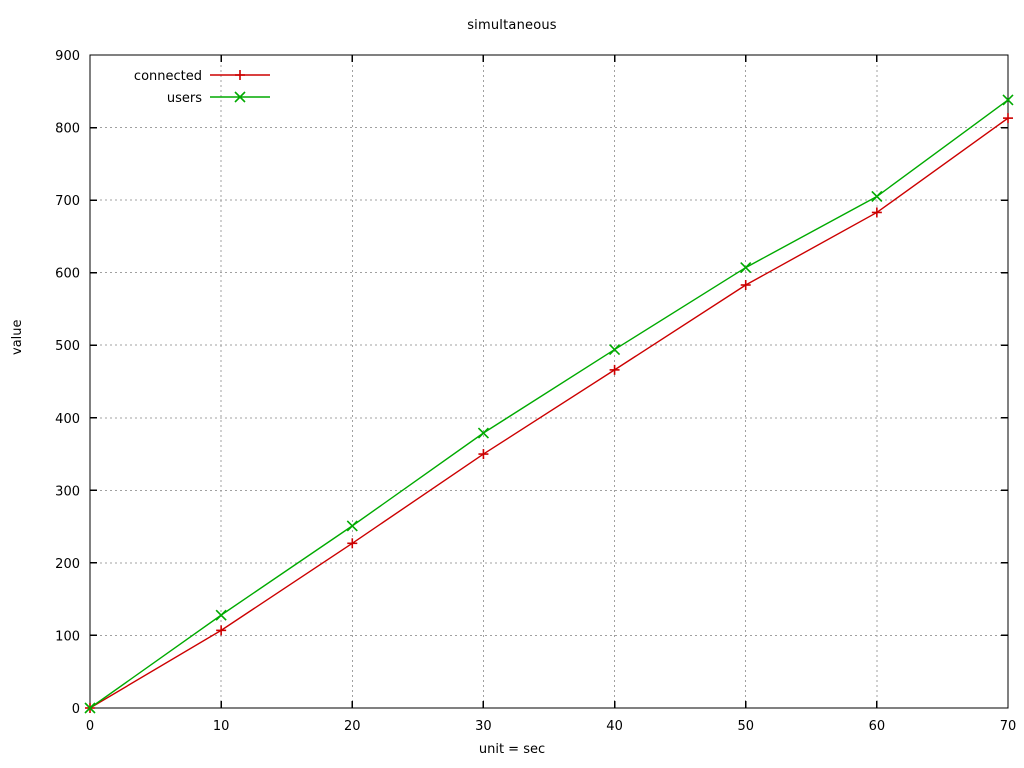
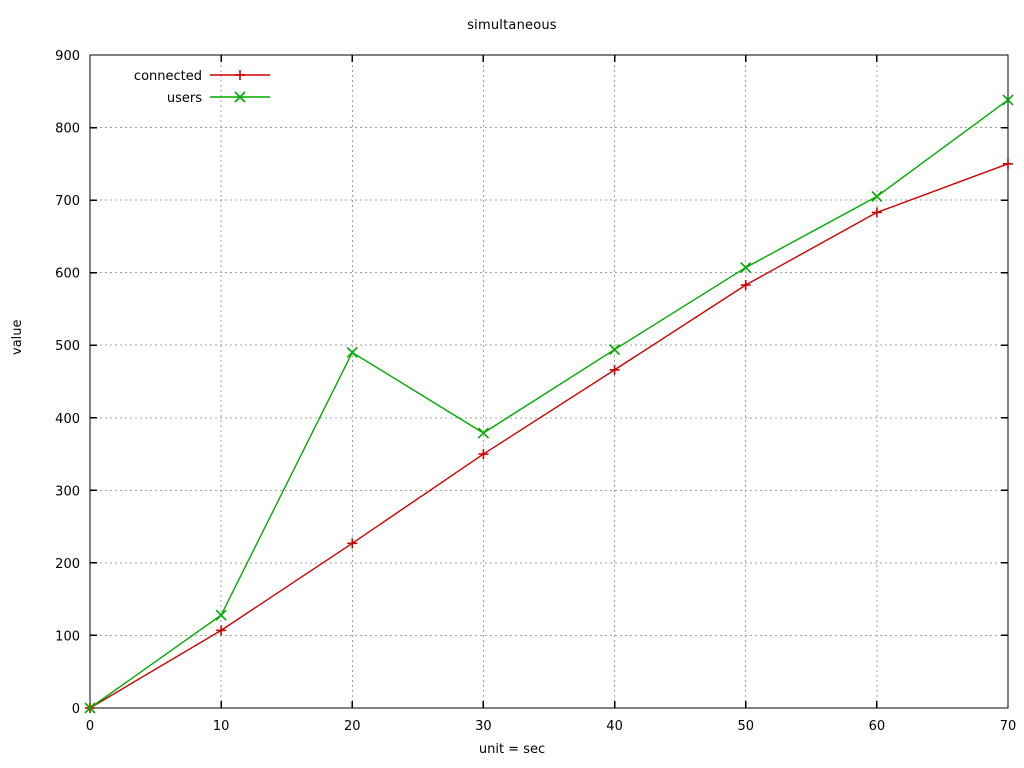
users/20: 250 -> 490
connected/70: 810 -> 750
